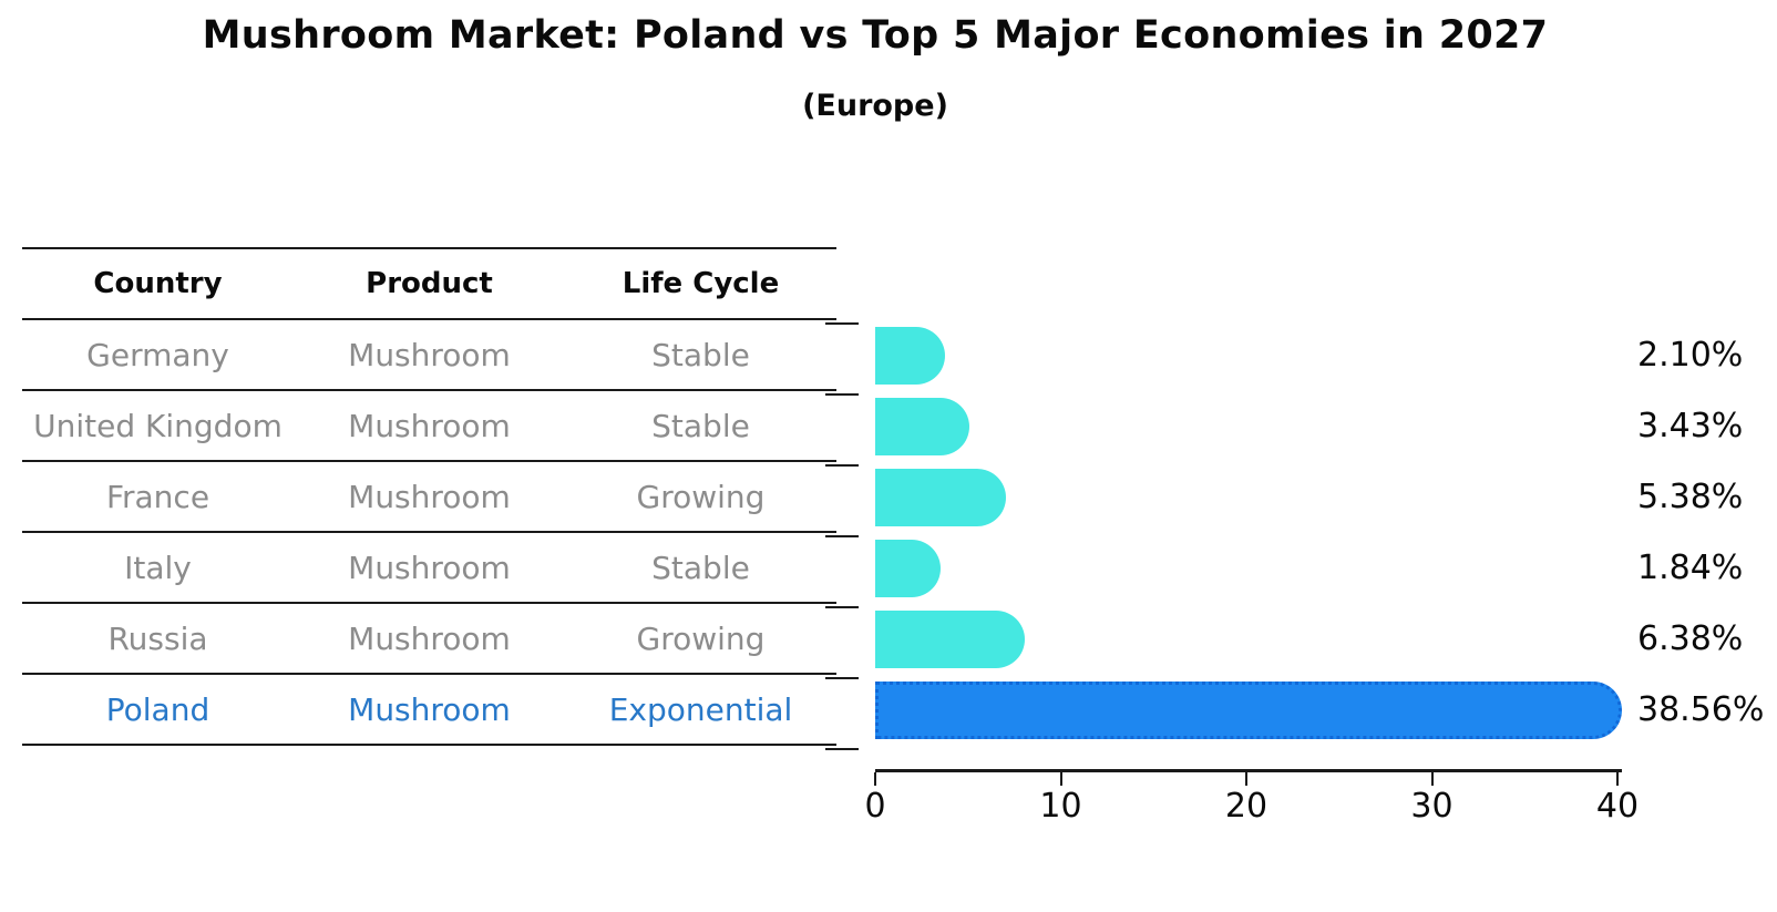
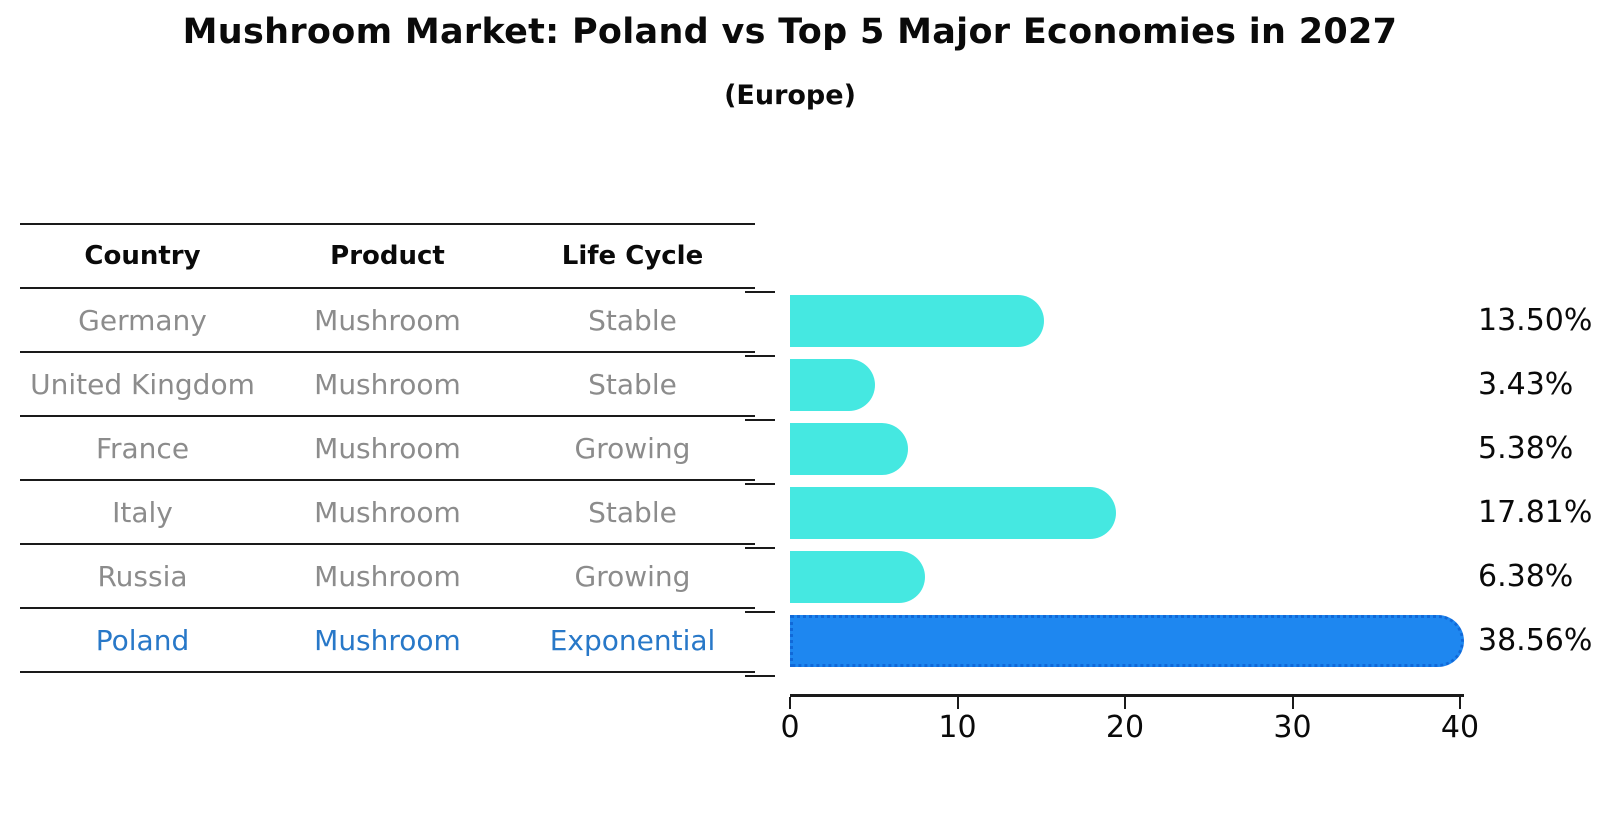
Germany: 2.10% -> 13.50%
Italy: 1.84% -> 17.81%
